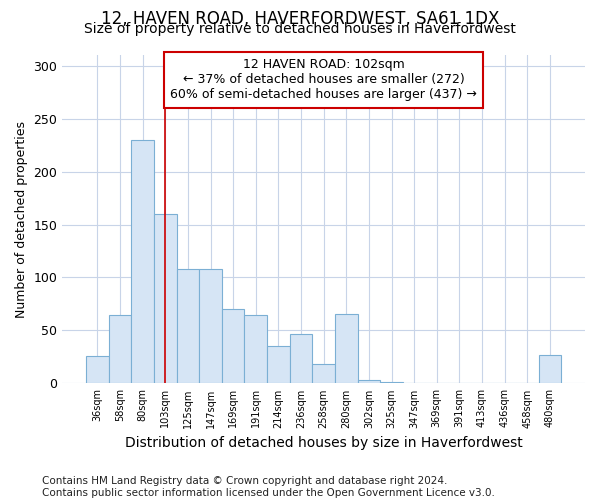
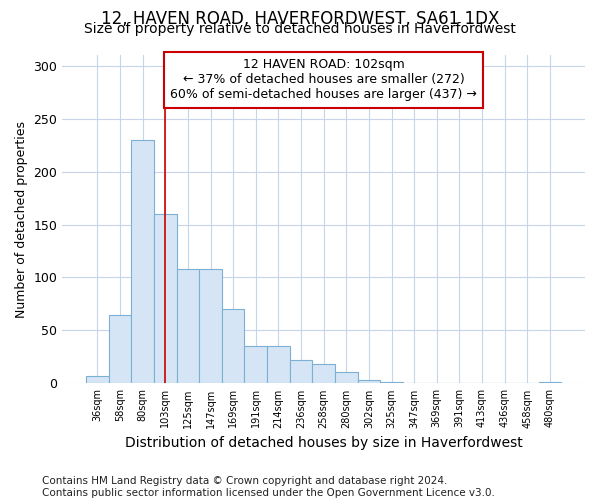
36sqm: 26 -> 7
191sqm: 65 -> 35
236sqm: 47 -> 22
280sqm: 66 -> 11
480sqm: 27 -> 1
